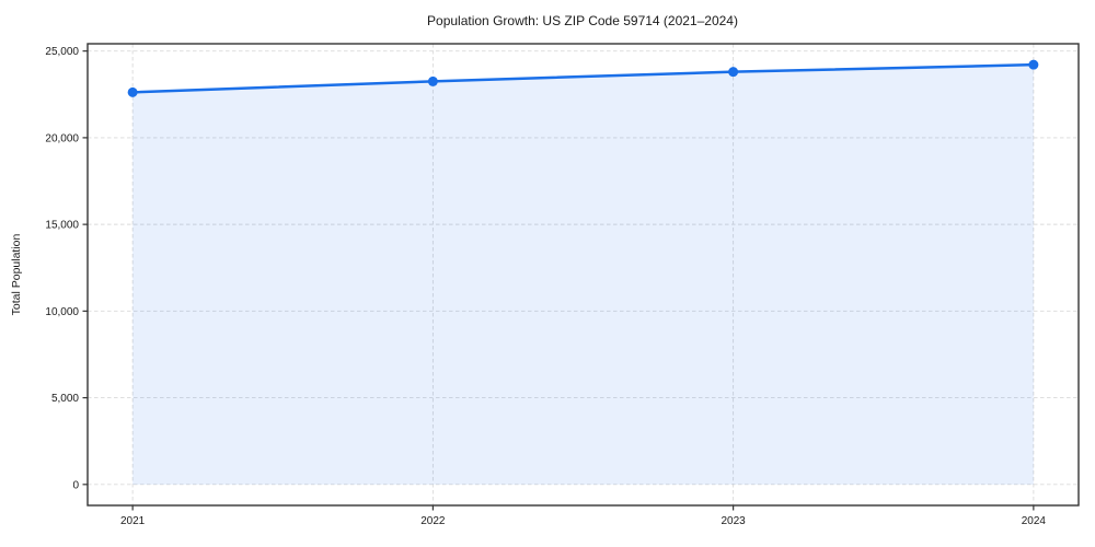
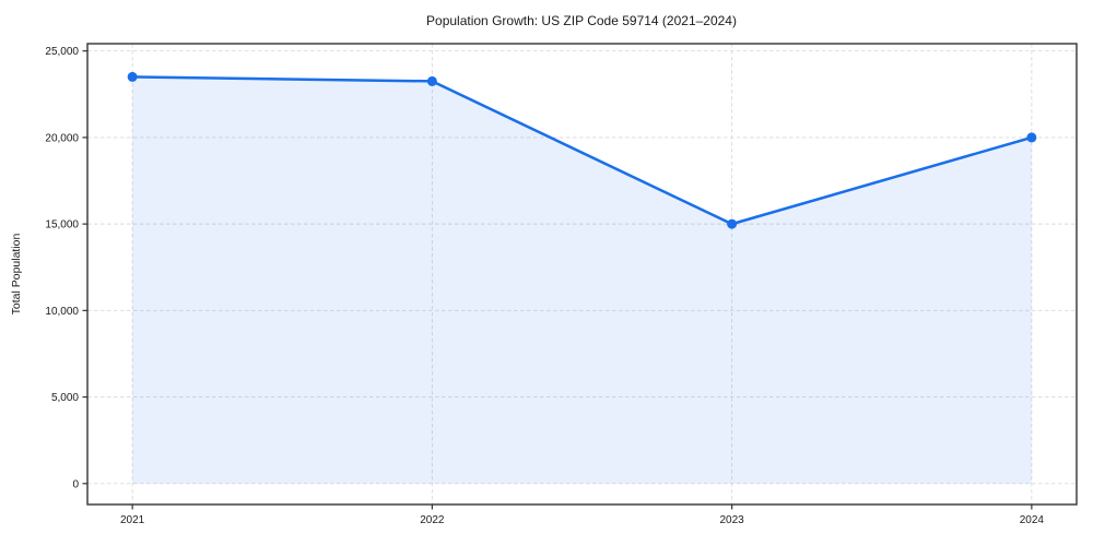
2021: 22600 -> 23500
2023: 23800 -> 15000
2024: 24200 -> 20000
